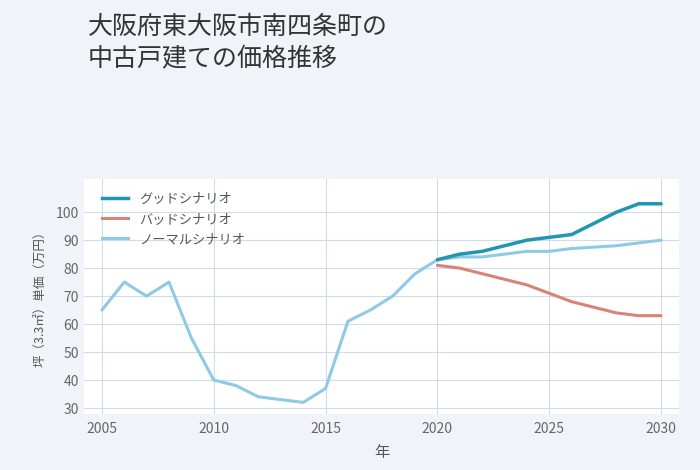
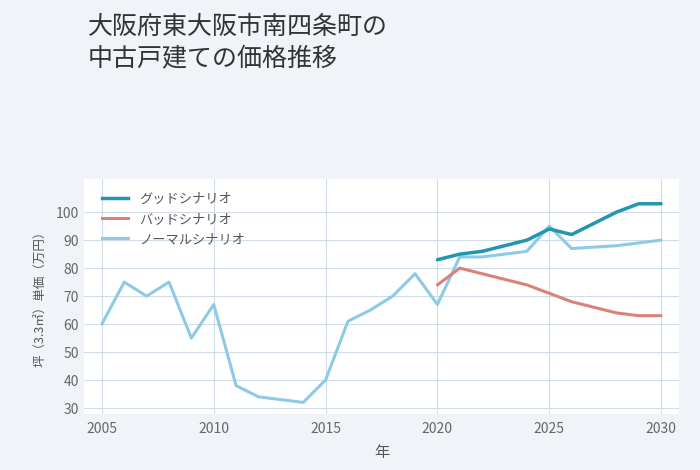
ノーマルシナリオ/2005: 65.0 -> 60.0
ノーマルシナリオ/2010: 40.0 -> 67.0
ノーマルシナリオ/2015: 37.0 -> 40.0
ノーマルシナリオ/2020: 83.0 -> 67.0
バッドシナリオ/2020: 81 -> 74
ノーマルシナリオ/2025: 86.0 -> 95.0
グッドシナリオ/2025: 91 -> 94
